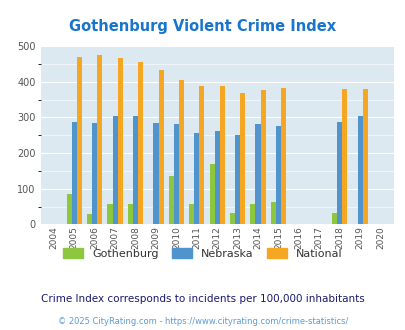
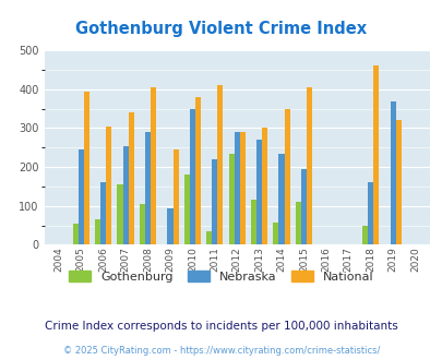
Gothenburg/2005: 84 -> 55
Nebraska/2005: 288 -> 245
National/2005: 469 -> 395
Gothenburg/2006: 30 -> 65
Nebraska/2006: 285 -> 160
National/2006: 474 -> 305
Gothenburg/2007: 58 -> 155
Nebraska/2007: 305 -> 255
National/2007: 467 -> 340
Gothenburg/2008: 57 -> 105
Nebraska/2008: 305 -> 290
National/2008: 455 -> 405
Nebraska/2009: 285 -> 95
National/2009: 432 -> 245
Gothenburg/2010: 136 -> 180
Nebraska/2010: 281 -> 350
National/2010: 405 -> 380
Gothenburg/2011: 58 -> 35
Nebraska/2011: 257 -> 220
National/2011: 387 -> 410
Gothenburg/2012: 170 -> 235
Nebraska/2012: 262 -> 290
National/2012: 387 -> 290
Gothenburg/2013: 33 -> 115
Nebraska/2013: 252 -> 270
National/2013: 368 -> 300
Nebraska/2014: 281 -> 235
National/2014: 377 -> 350
Gothenburg/2015: 62 -> 110
Nebraska/2015: 275 -> 195
National/2015: 383 -> 405
Gothenburg/2018: 33 -> 50
Nebraska/2018: 288 -> 160
National/2018: 380 -> 460
Nebraska/2019: 303 -> 370
National/2019: 379 -> 320
